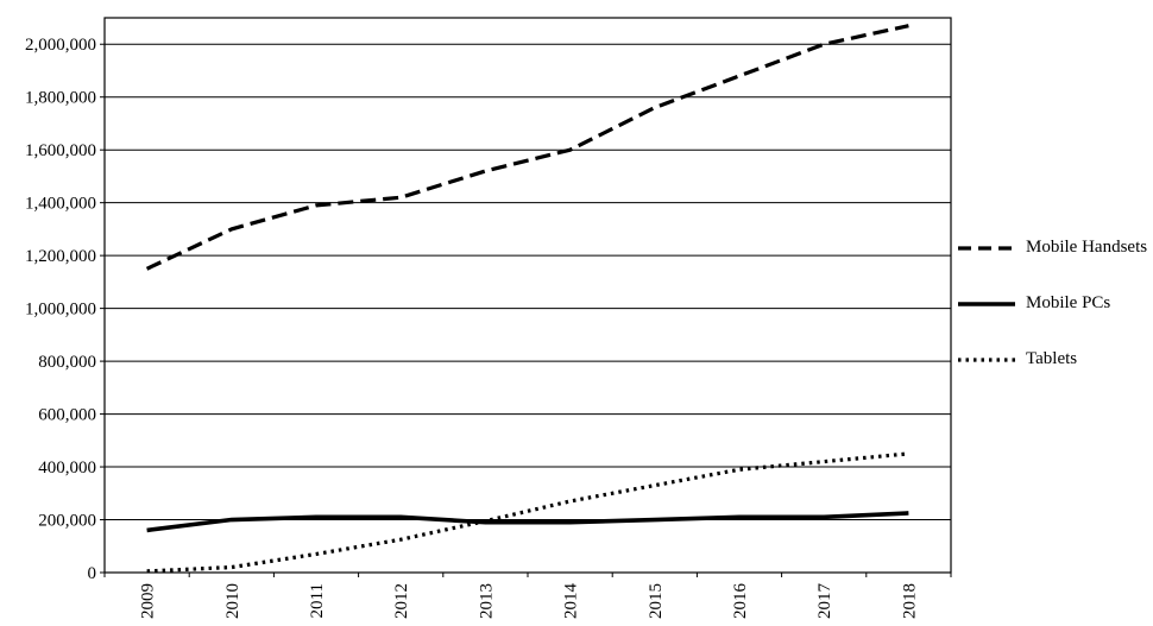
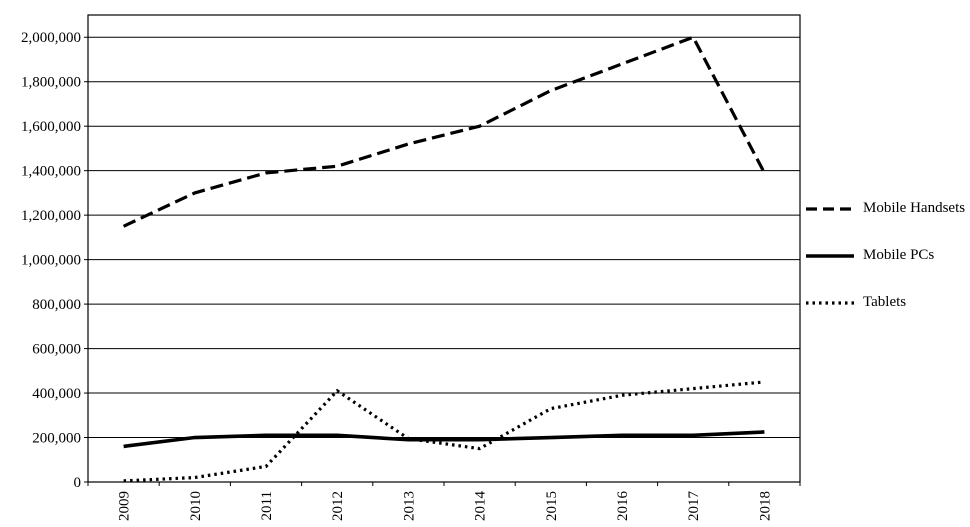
Tablets/2012: 120000 -> 410000
Tablets/2014: 270000 -> 150000
Mobile Handsets/2018: 2070000 -> 1390000
